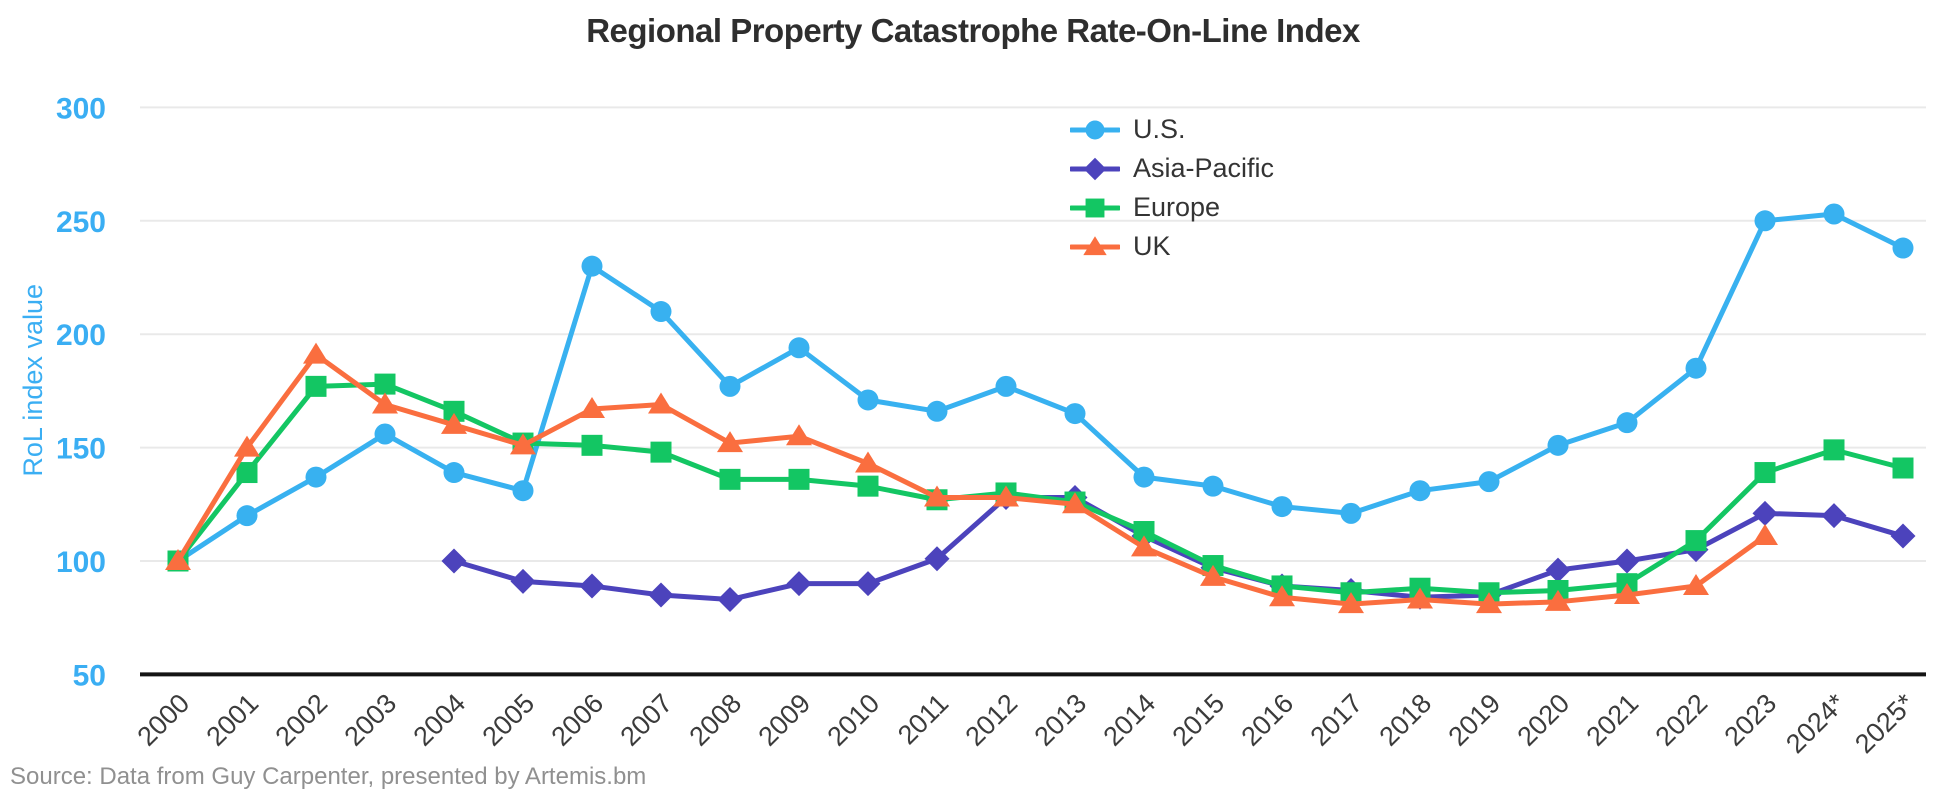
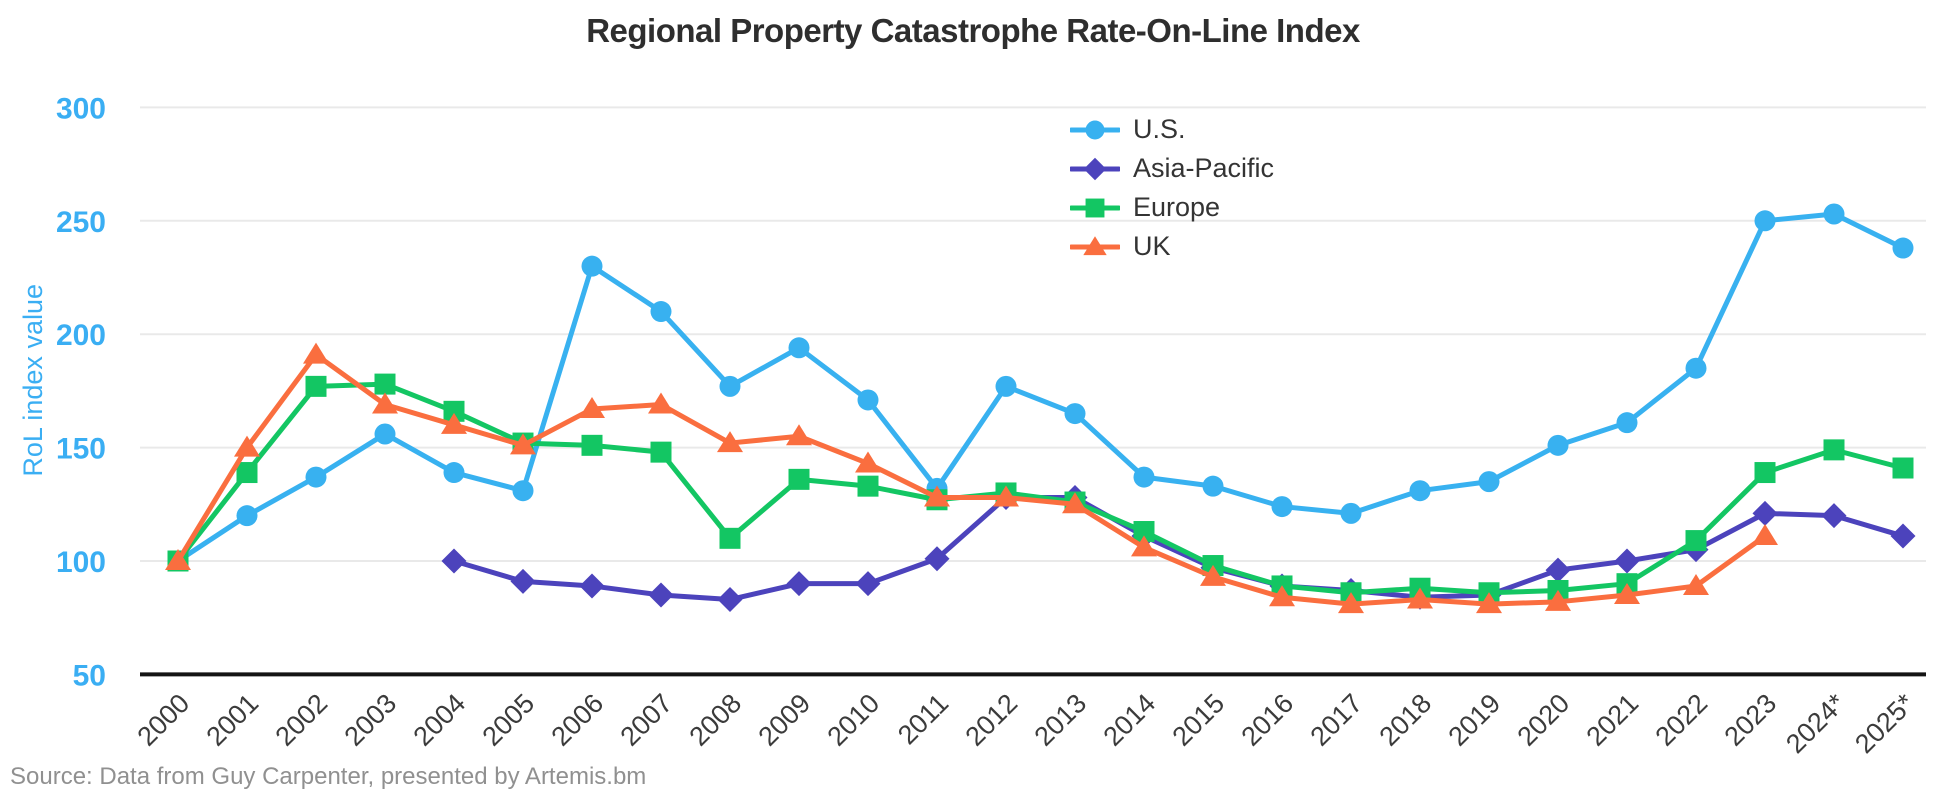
Europe/2008: 136 -> 110
U.S./2011: 166 -> 132
